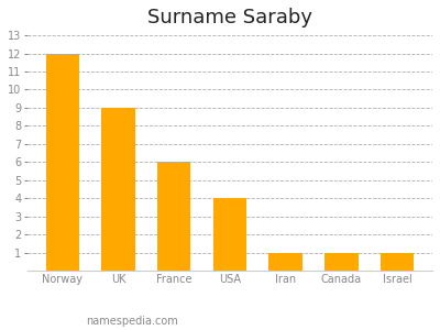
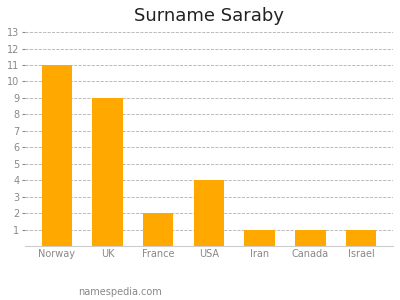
Norway: 12 -> 11
France: 6 -> 2
